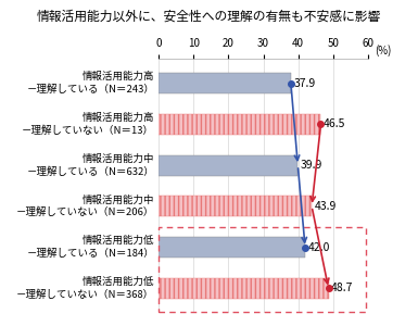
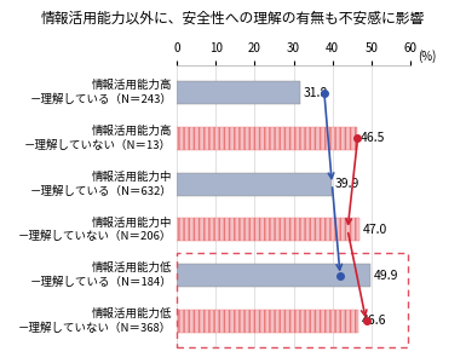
情報活用能力高 －理解している（N＝243）: 37.9 -> 31.8
情報活用能力中 －理解していない（N＝206）: 43.9 -> 47.0
情報活用能力低 －理解している（N＝184）: 42.0 -> 49.9
情報活用能力低 －理解していない（N＝368）: 48.7 -> 46.6
